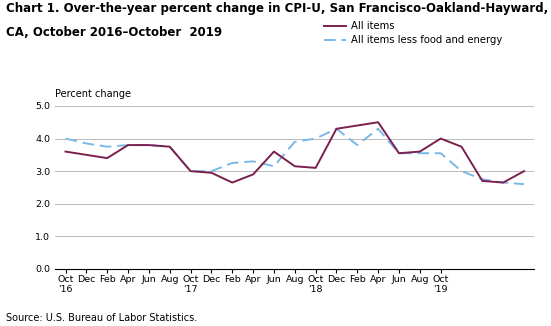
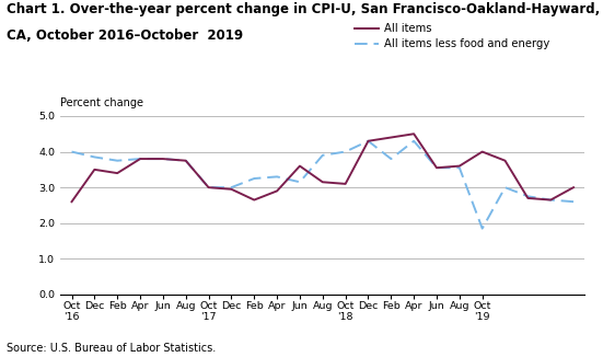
All items/Oct '16: 3.60 -> 2.60
All items less food and energy/Oct '19: 3.55 -> 1.85
